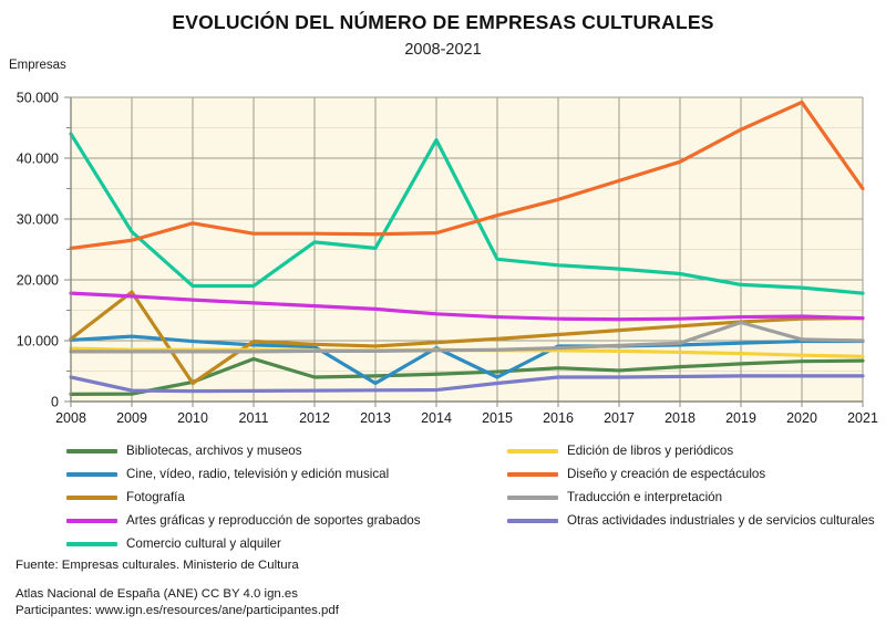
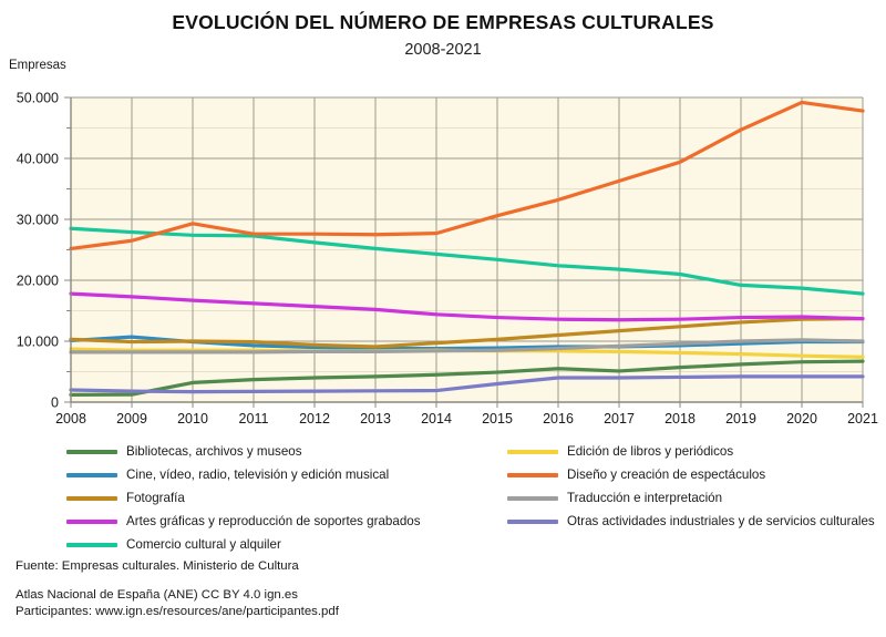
Comercio cultural y alquiler/2008: 44000 -> 28000
Otras actividades industriales y de servicios culturales/2008: 4000 -> 2000
Fotografía/2009: 18000 -> 10000
Fotografía/2010: 3000 -> 10000
Comercio cultural y alquiler/2010: 19000 -> 27000
Bibliotecas, archivos y museos/2011: 7000 -> 4000
Comercio cultural y alquiler/2011: 19000 -> 27000
Cine, vídeo, radio, televisión y edición musical/2013: 3000 -> 9000
Comercio cultural y alquiler/2014: 43000 -> 24000
Cine, vídeo, radio, televisión y edición musical/2015: 4000 -> 9000
Traducción e interpretación/2019: 13000 -> 10000
Diseño y creación de espectáculos/2021: 35000 -> 48000
